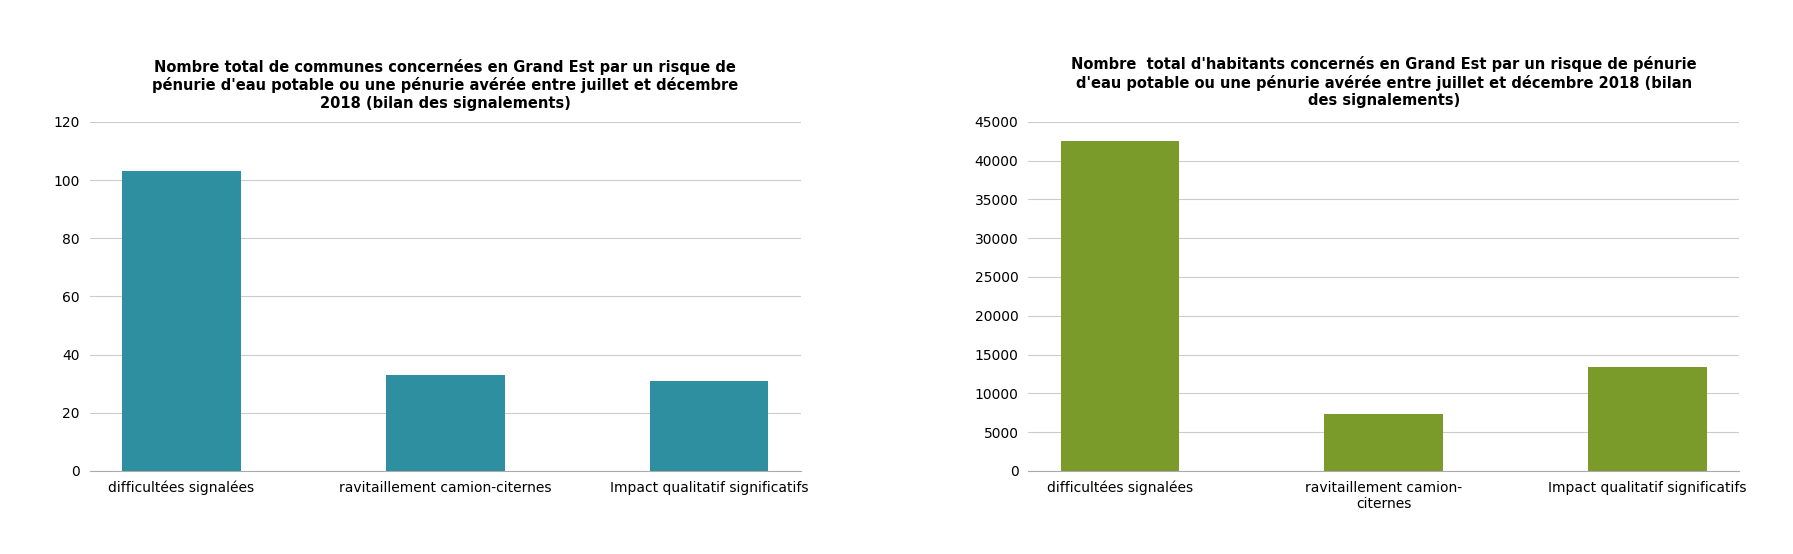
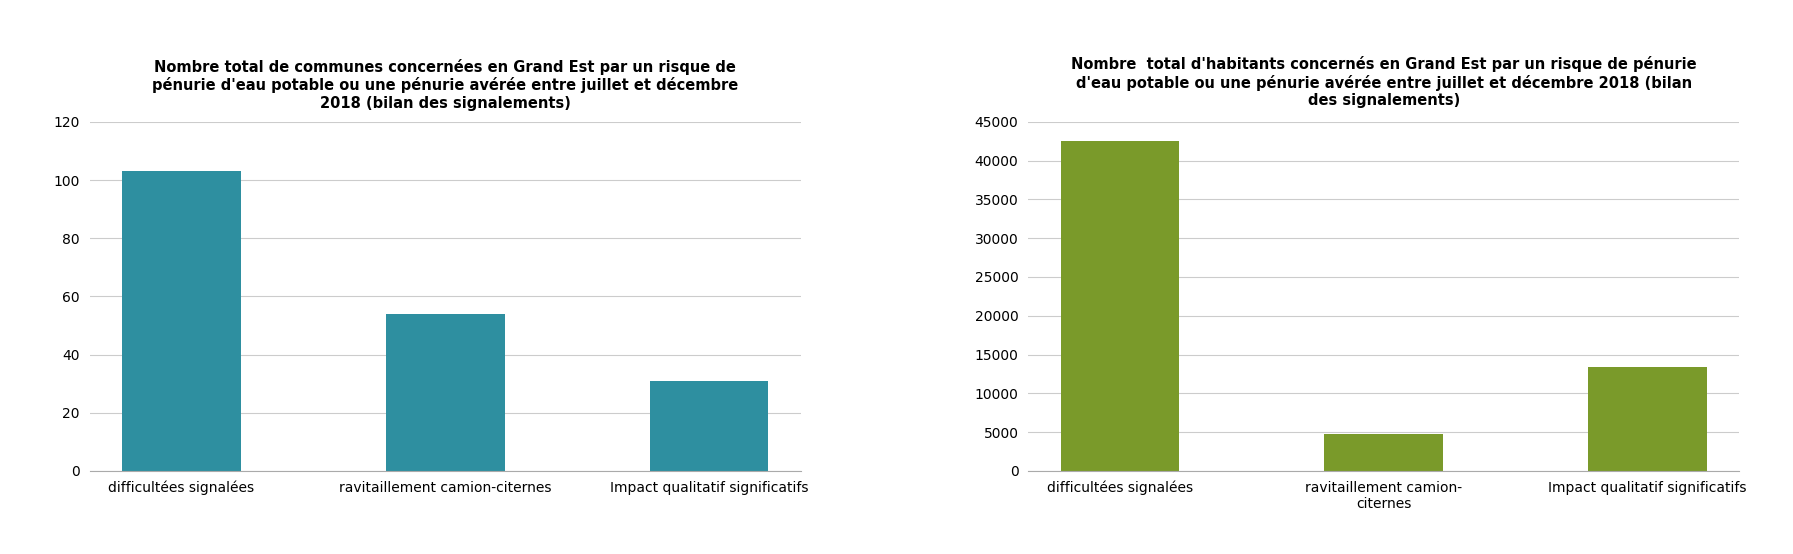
ravitaillement camion-citernes: 33 -> 54
ravitaillement camion- citernes: 7300 -> 4800
